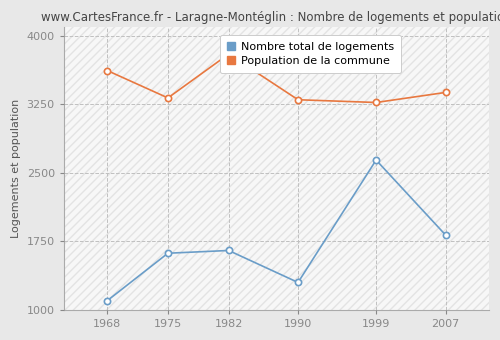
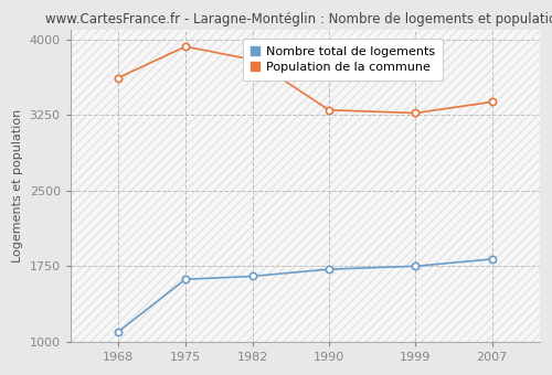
Population de la commune/1975: 3320 -> 3930
Nombre total de logements/1990: 1300 -> 1720
Nombre total de logements/1999: 2640 -> 1750
